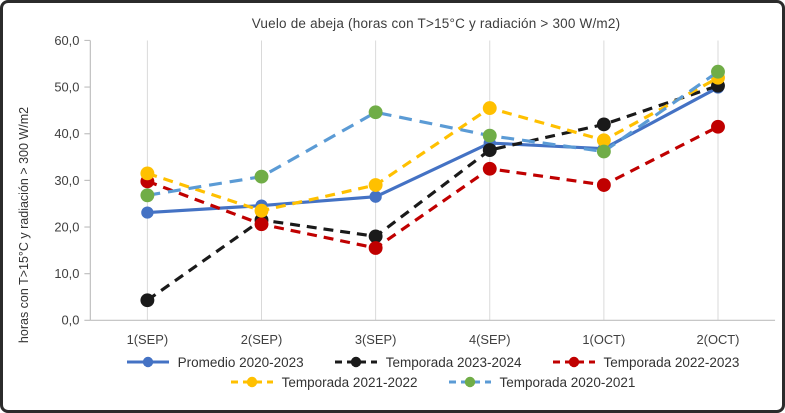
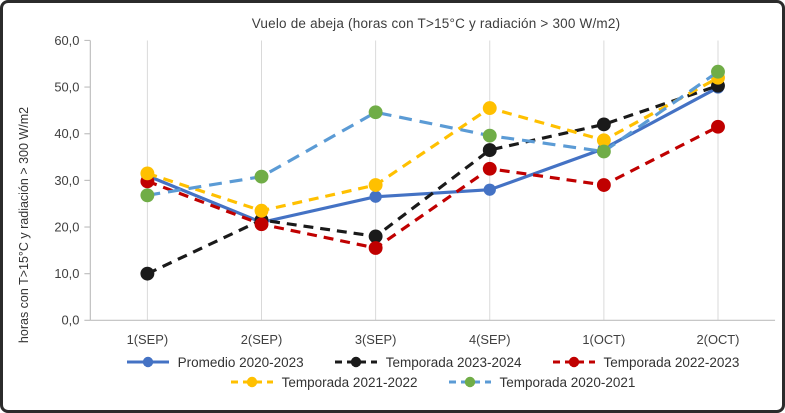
Promedio 2020-2023/1(SEP): 23 -> 31
Temporada 2023-2024/1(SEP): 4 -> 10
Promedio 2020-2023/2(SEP): 25 -> 21
Promedio 2020-2023/4(SEP): 38 -> 28
